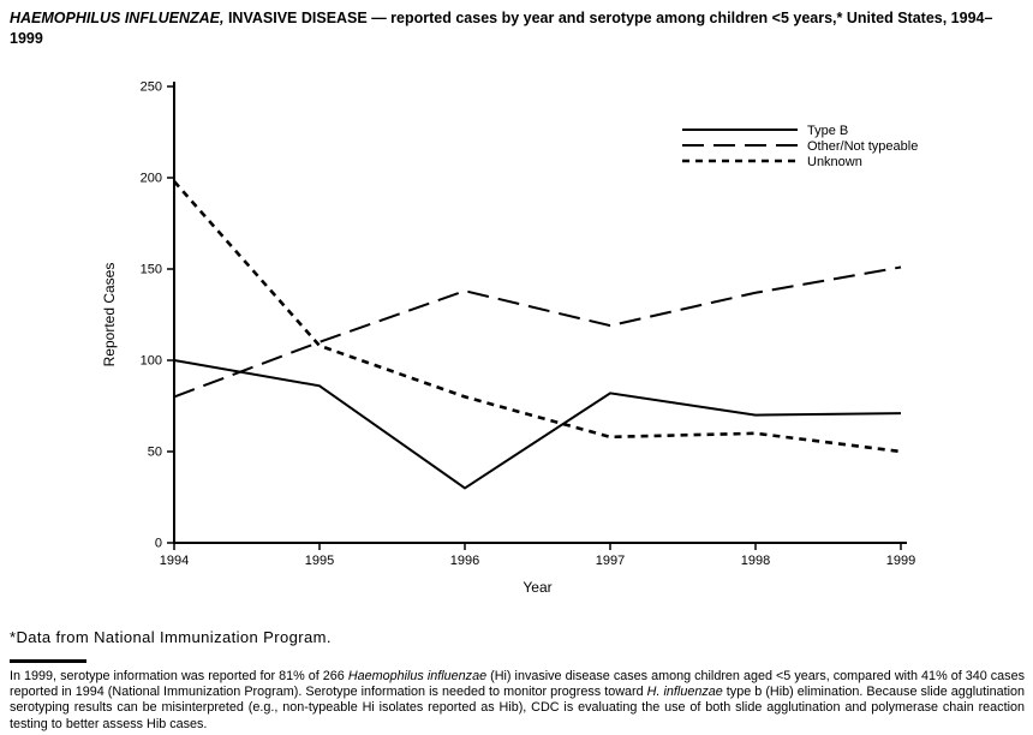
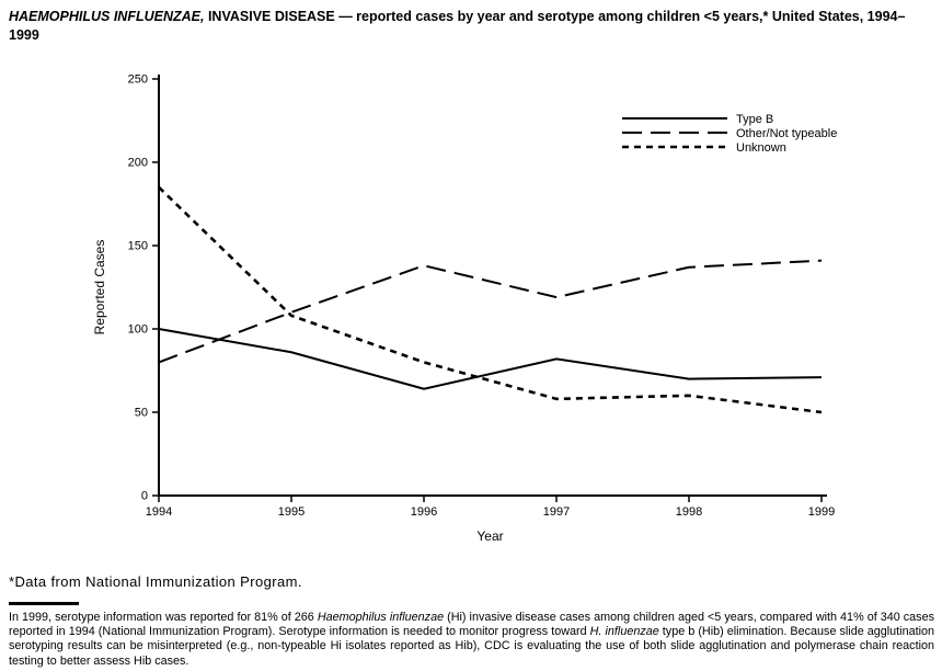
Unknown/1994: 198 -> 185
Type B/1996: 30 -> 64
Other/Not typeable/1999: 151 -> 141
